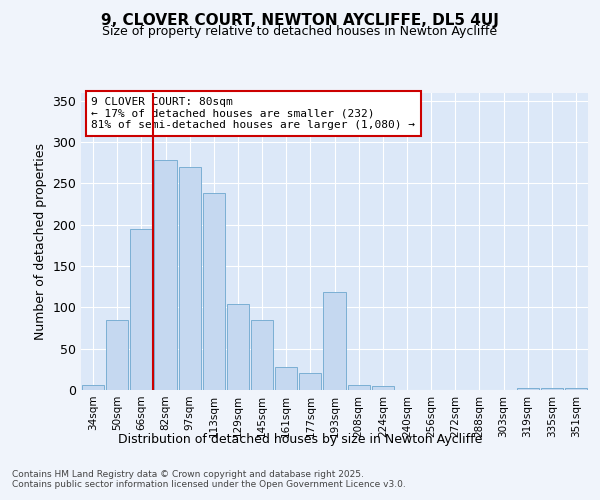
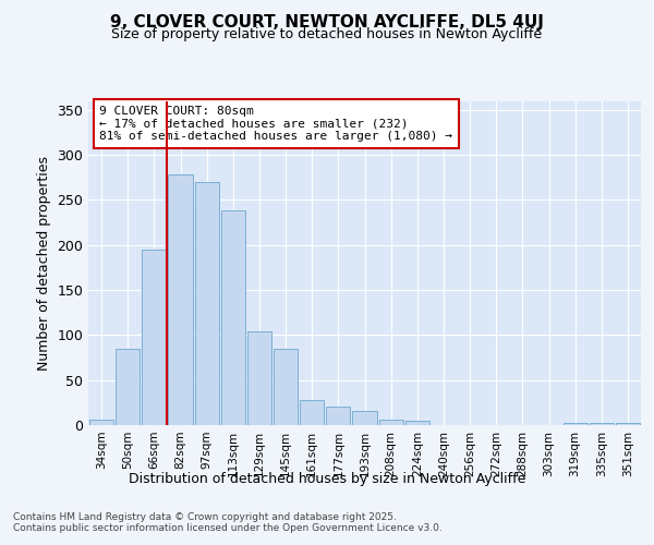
193sqm: 118 -> 16
